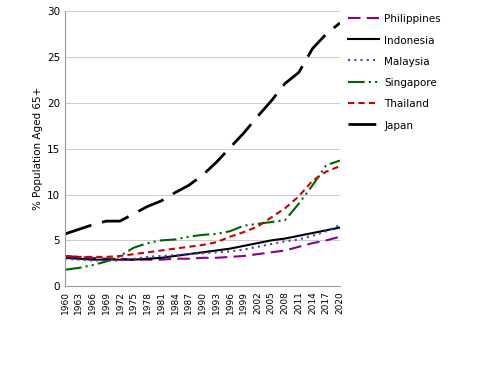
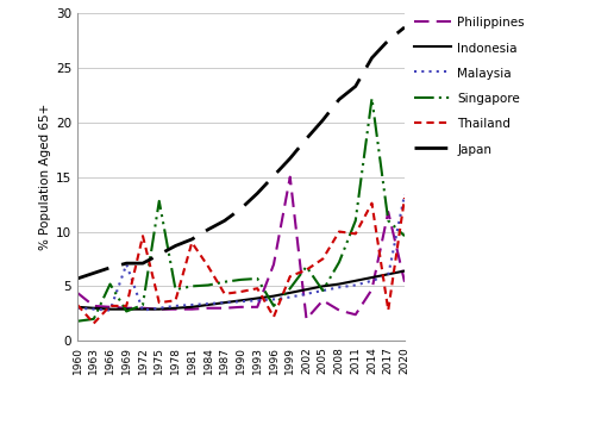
Philippines/1960: 3.3 -> 4.4
Thailand/1963: 3.2 -> 1.6
Singapore/1966: 2.3 -> 5.2
Malaysia/1969: 2.8 -> 7.0
Thailand/1972: 3.3 -> 9.6
Singapore/1975: 4.2 -> 12.8
Thailand/1981: 3.9 -> 9.0
Thailand/1984: 4.1 -> 6.8
Philippines/1996: 3.2 -> 7.0
Singapore/1996: 6.0 -> 3.2
Thailand/1996: 5.4 -> 2.2
Philippines/1999: 3.3 -> 15.0
Singapore/1999: 6.6 -> 4.8
Philippines/2002: 3.5 -> 2.0
Singapore/2005: 7.0 -> 4.6
Philippines/2008: 3.9 -> 2.8
Thailand/2008: 8.5 -> 10.0
Philippines/2011: 4.3 -> 2.4
Singapore/2011: 9.0 -> 11.0
Singapore/2014: 11.0 -> 22.2
Thailand/2014: 11.5 -> 12.6
Philippines/2017: 5.0 -> 11.8
Singapore/2017: 13.2 -> 11.0
Thailand/2017: 12.5 -> 2.8
Malaysia/2020: 6.7 -> 13.4
Singapore/2020: 13.7 -> 9.6
